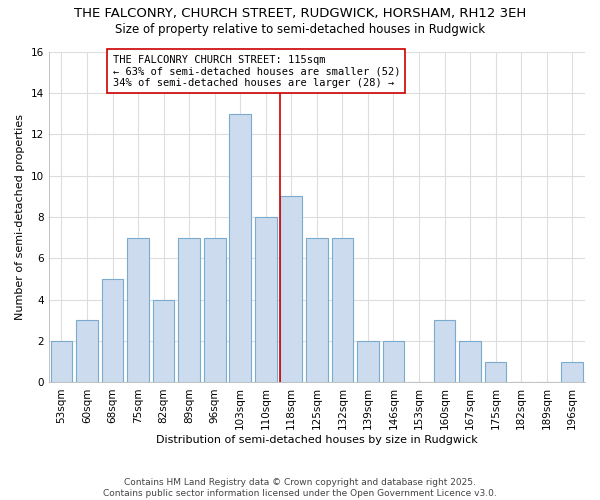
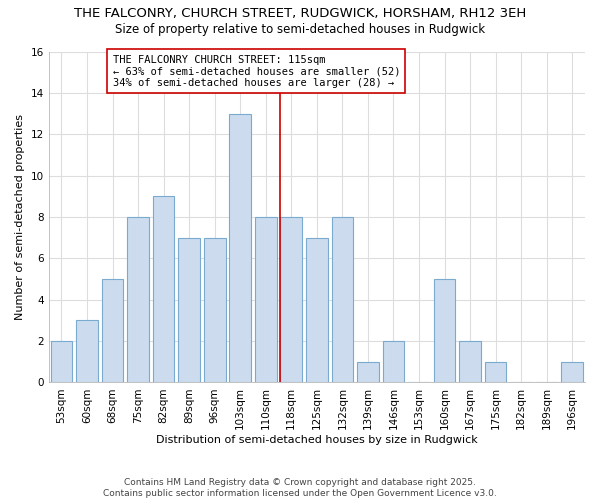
75sqm: 7 -> 8
82sqm: 4 -> 9
118sqm: 9 -> 8
132sqm: 7 -> 8
139sqm: 2 -> 1
160sqm: 3 -> 5
